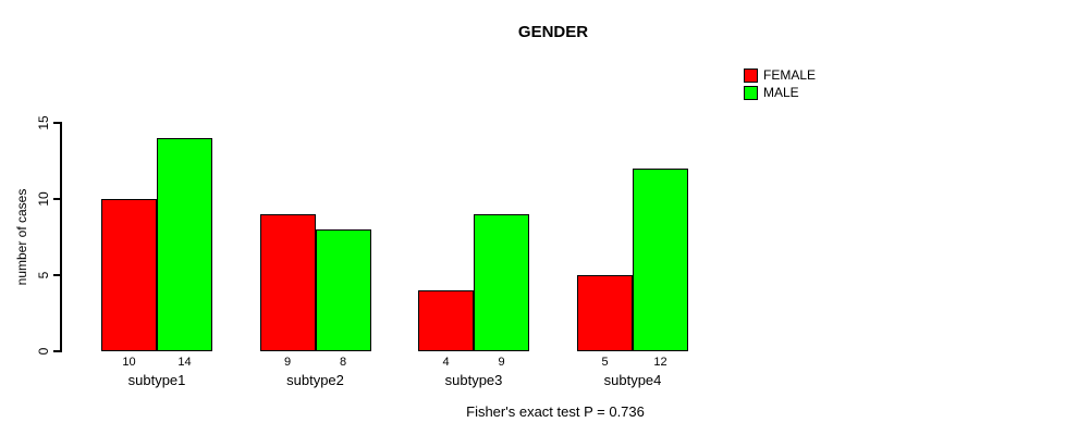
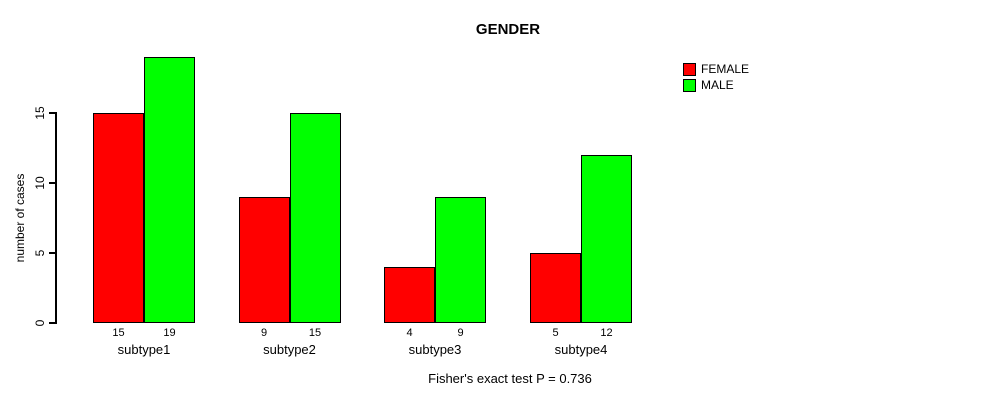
FEMALE/subtype1: 10 -> 15
MALE/subtype1: 14 -> 19
MALE/subtype2: 8 -> 15
